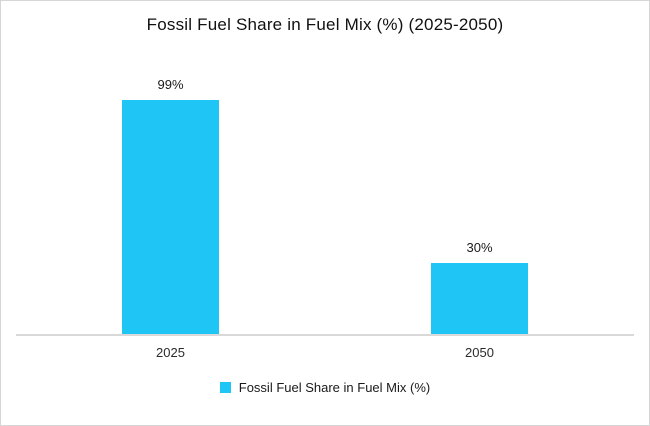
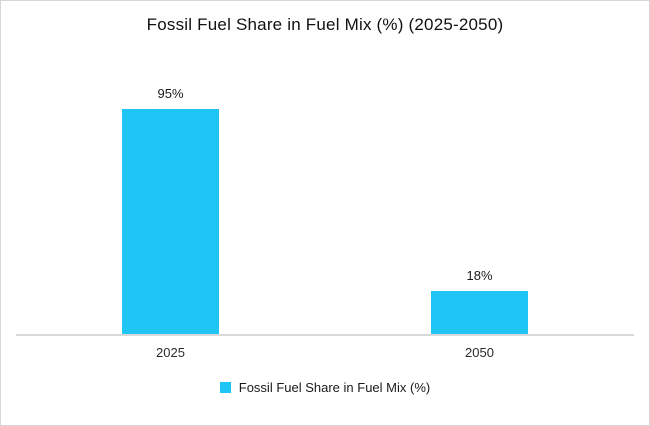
2025: 99% -> 95%
2050: 30% -> 18%
